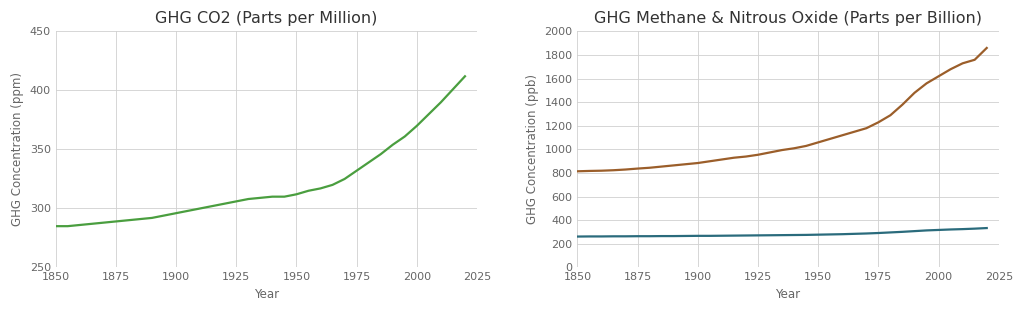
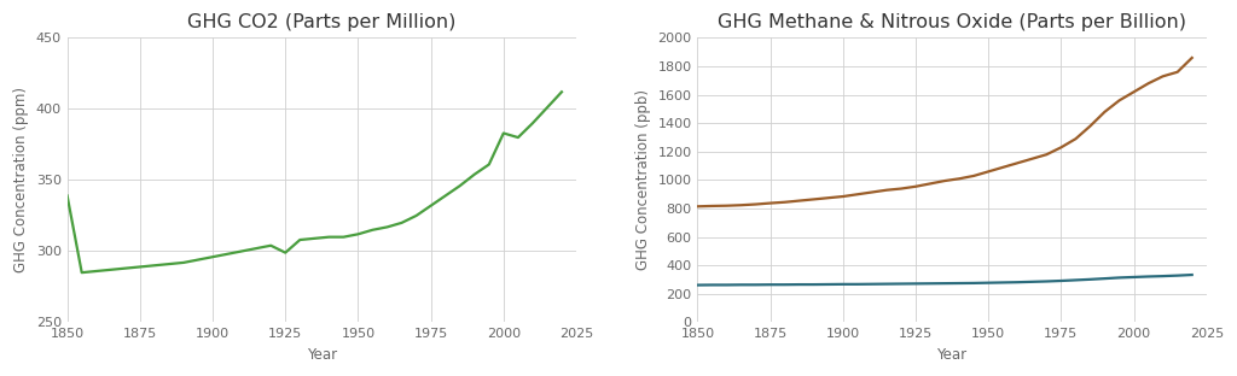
GHG CO2 (Parts per Million)/1850: 285 -> 339
GHG CO2 (Parts per Million)/1925: 306 -> 299
GHG CO2 (Parts per Million)/2000: 370 -> 383
